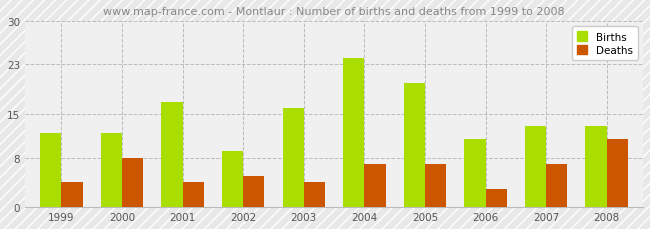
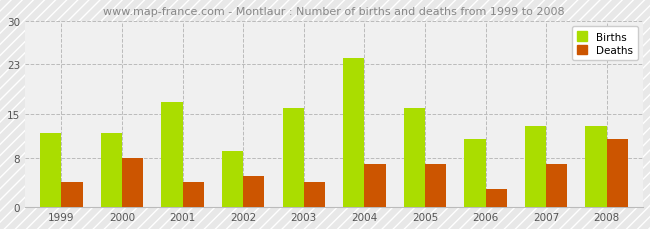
Births/2005: 20 -> 16
